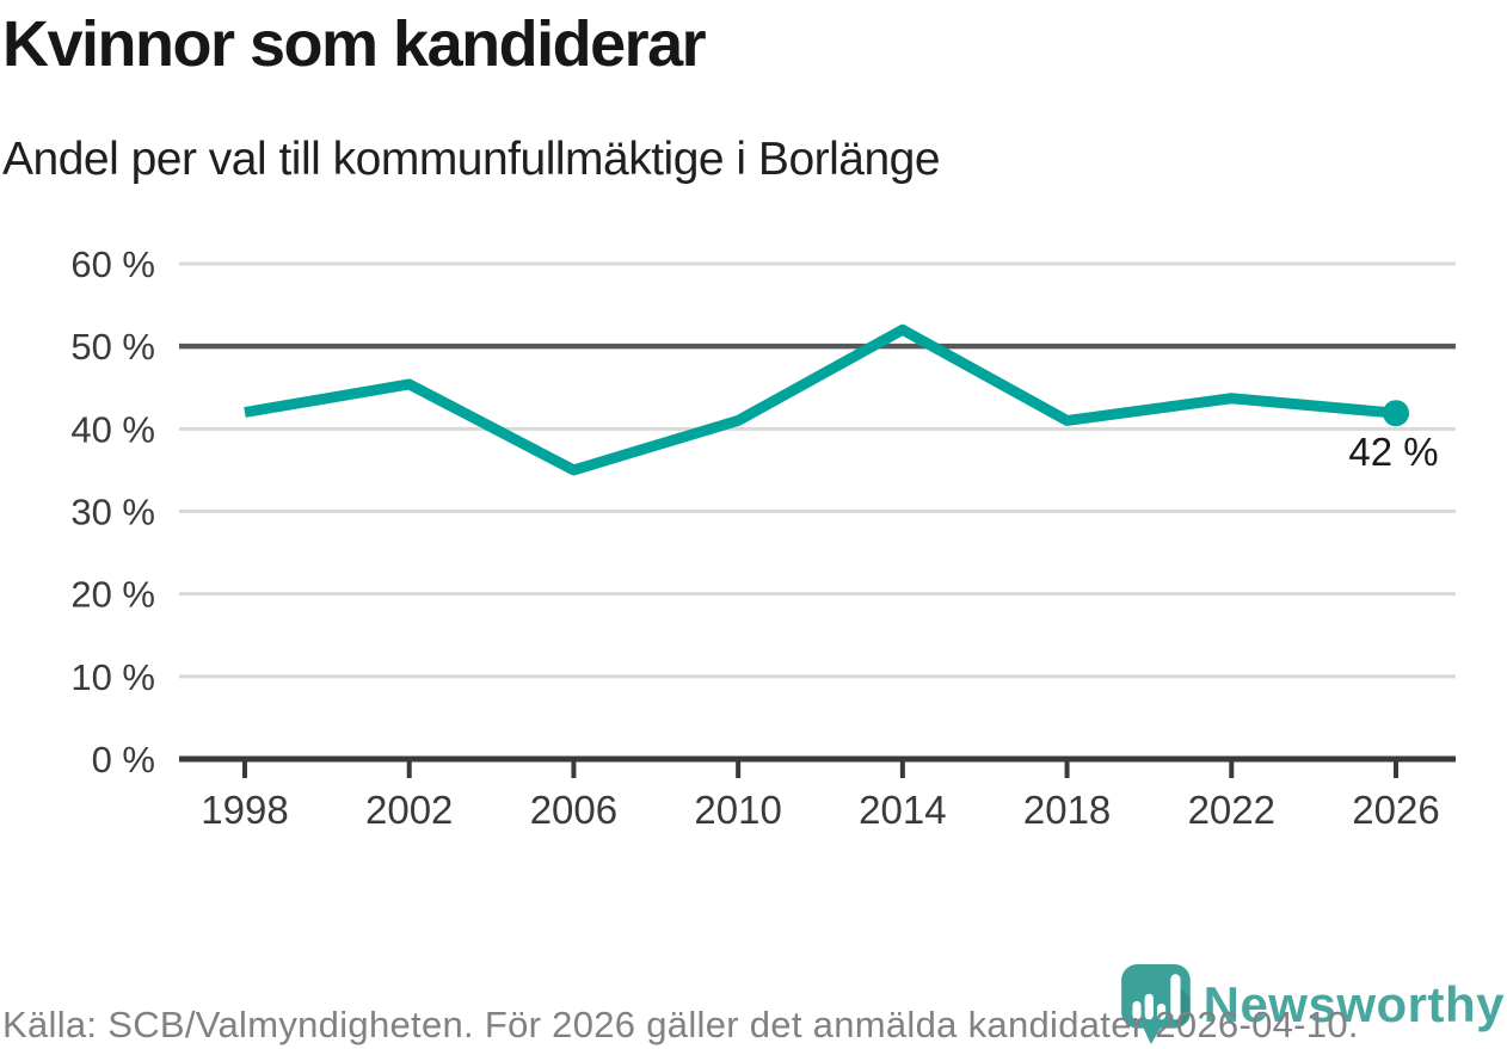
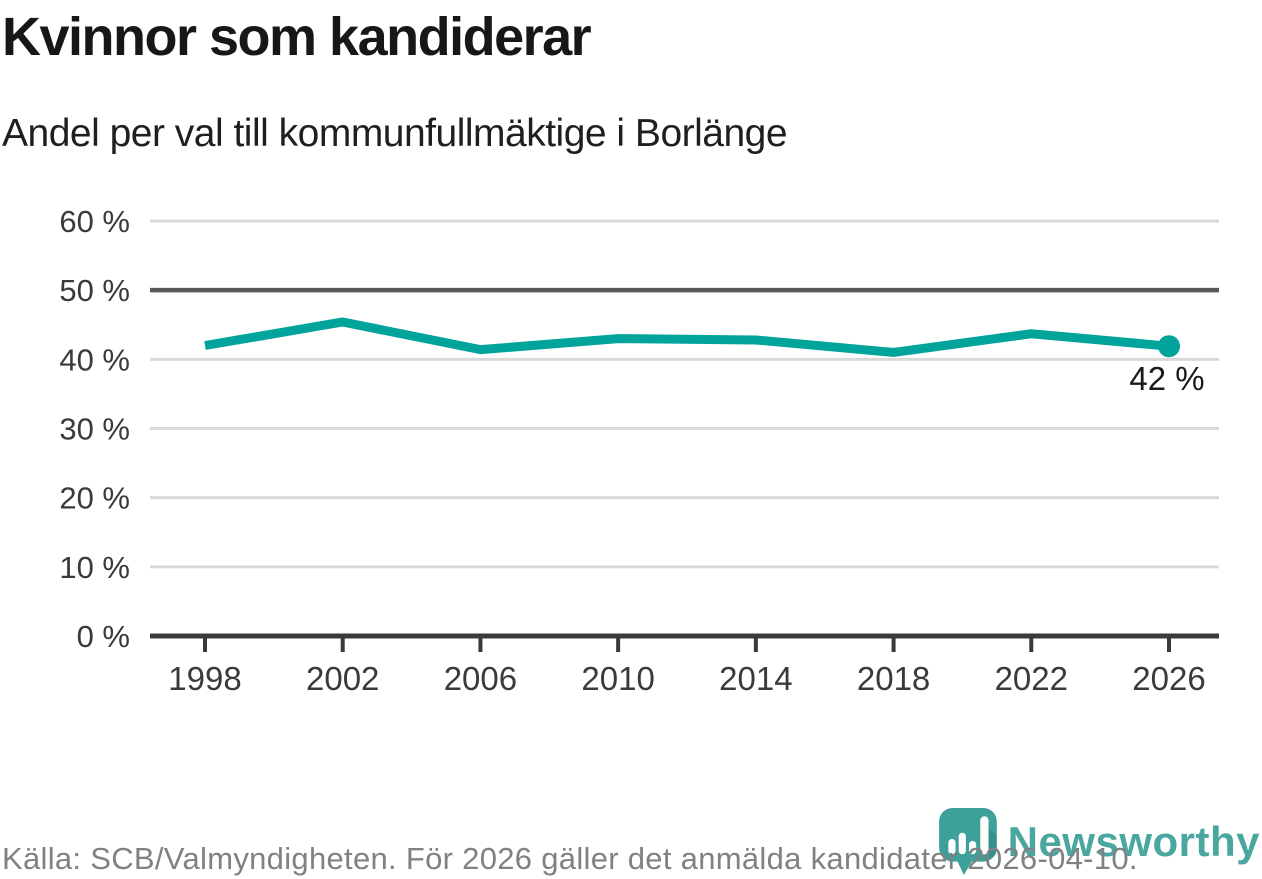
2006: 35% -> 41%
2010: 41% -> 43%
2014: 52% -> 43%
